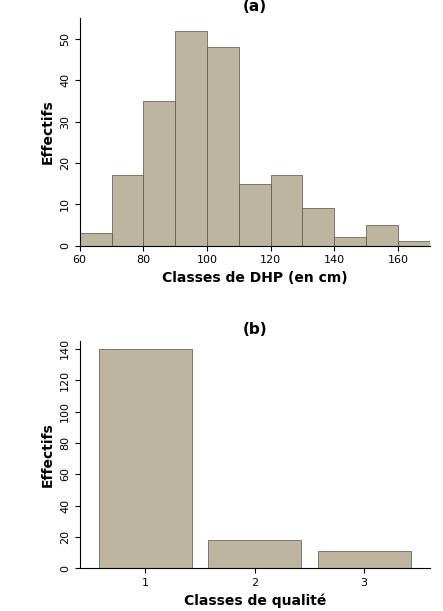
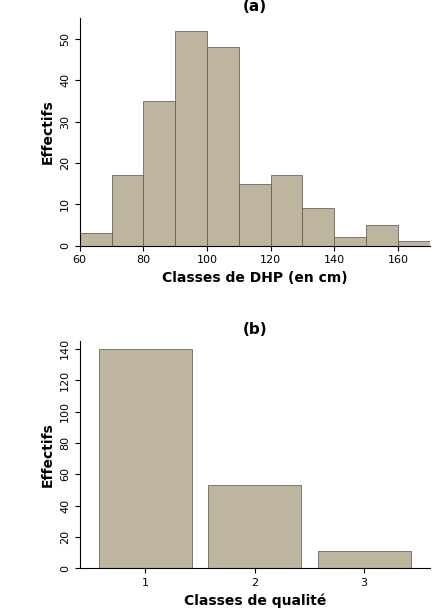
(b)/2: 18 -> 53
